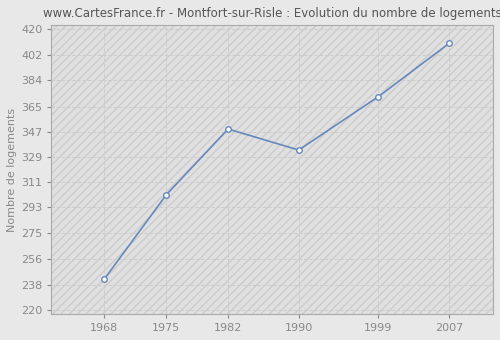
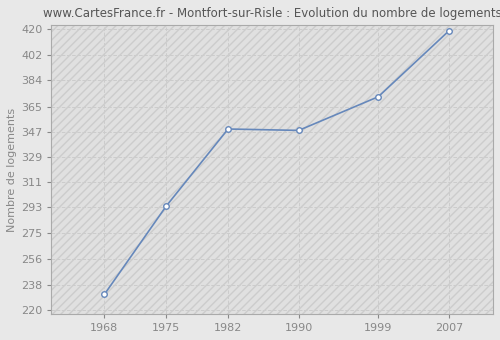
1968: 242 -> 231
1975: 302 -> 294
1990: 334 -> 348
2007: 410 -> 419
